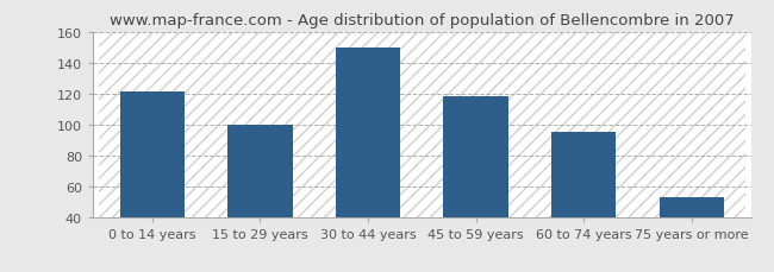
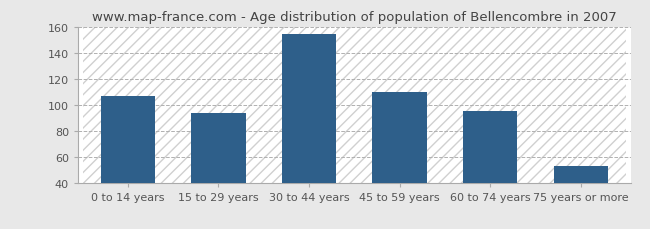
0 to 14 years: 121 -> 107
15 to 29 years: 100 -> 94
30 to 44 years: 150 -> 154
45 to 59 years: 118 -> 110
